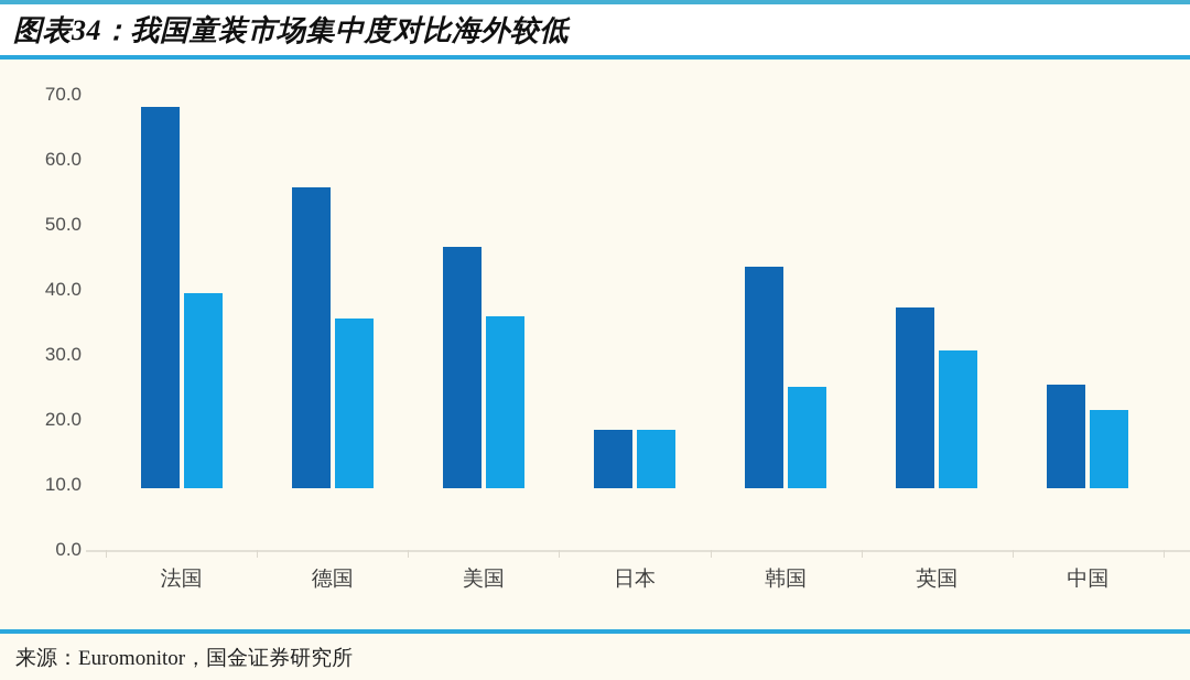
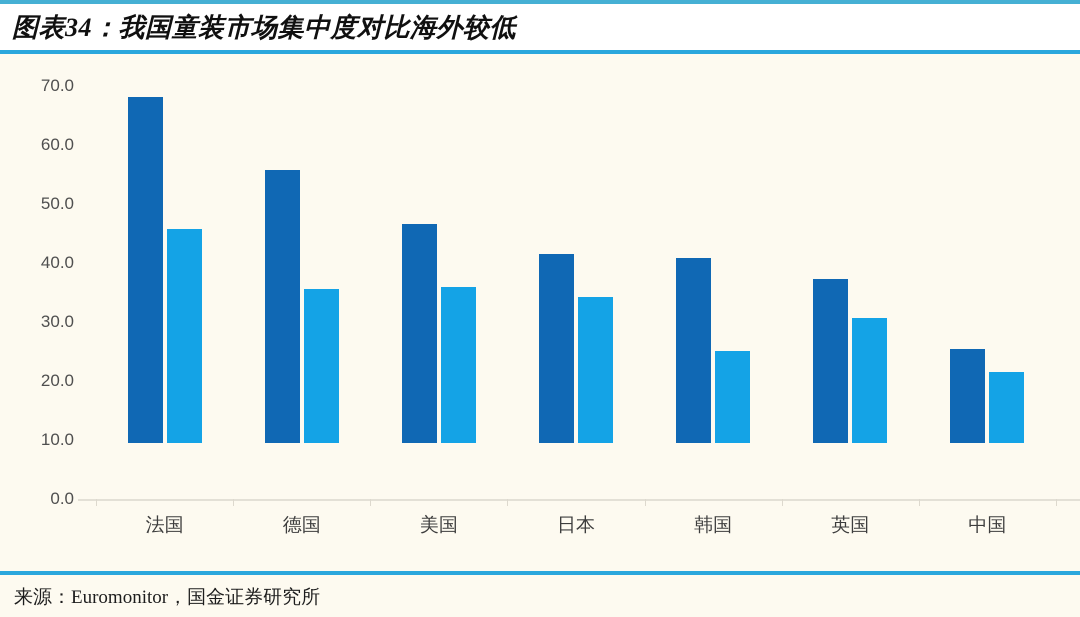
CR5（%）/法国: 30 -> 36
CR10（%）/日本: 9 -> 32
CR5（%）/日本: 9 -> 25
CR10（%）/韩国: 34 -> 31
